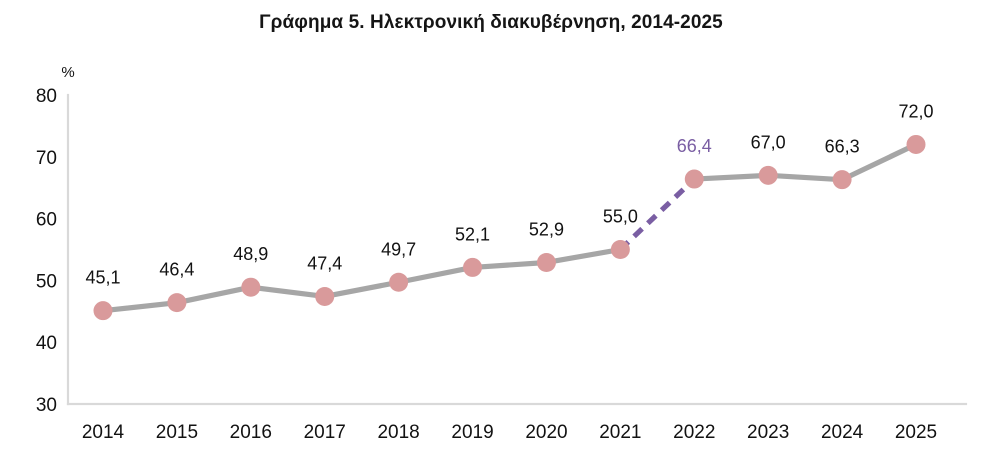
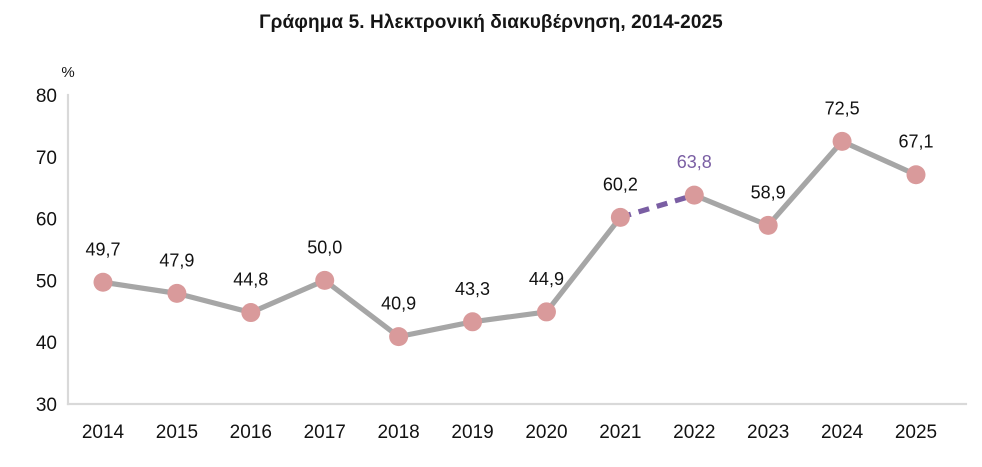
2014: 45,1 -> 49,7
2015: 46,4 -> 47,9
2016: 48,9 -> 44,8
2017: 47,4 -> 50,0
2018: 49,7 -> 40,9
2019: 52,1 -> 43,3
2020: 52,9 -> 44,9
2021: 55,0 -> 60,2
2022: 66,4 -> 63,8
2023: 67,0 -> 58,9
2024: 66,3 -> 72,5
2025: 72,0 -> 67,1
